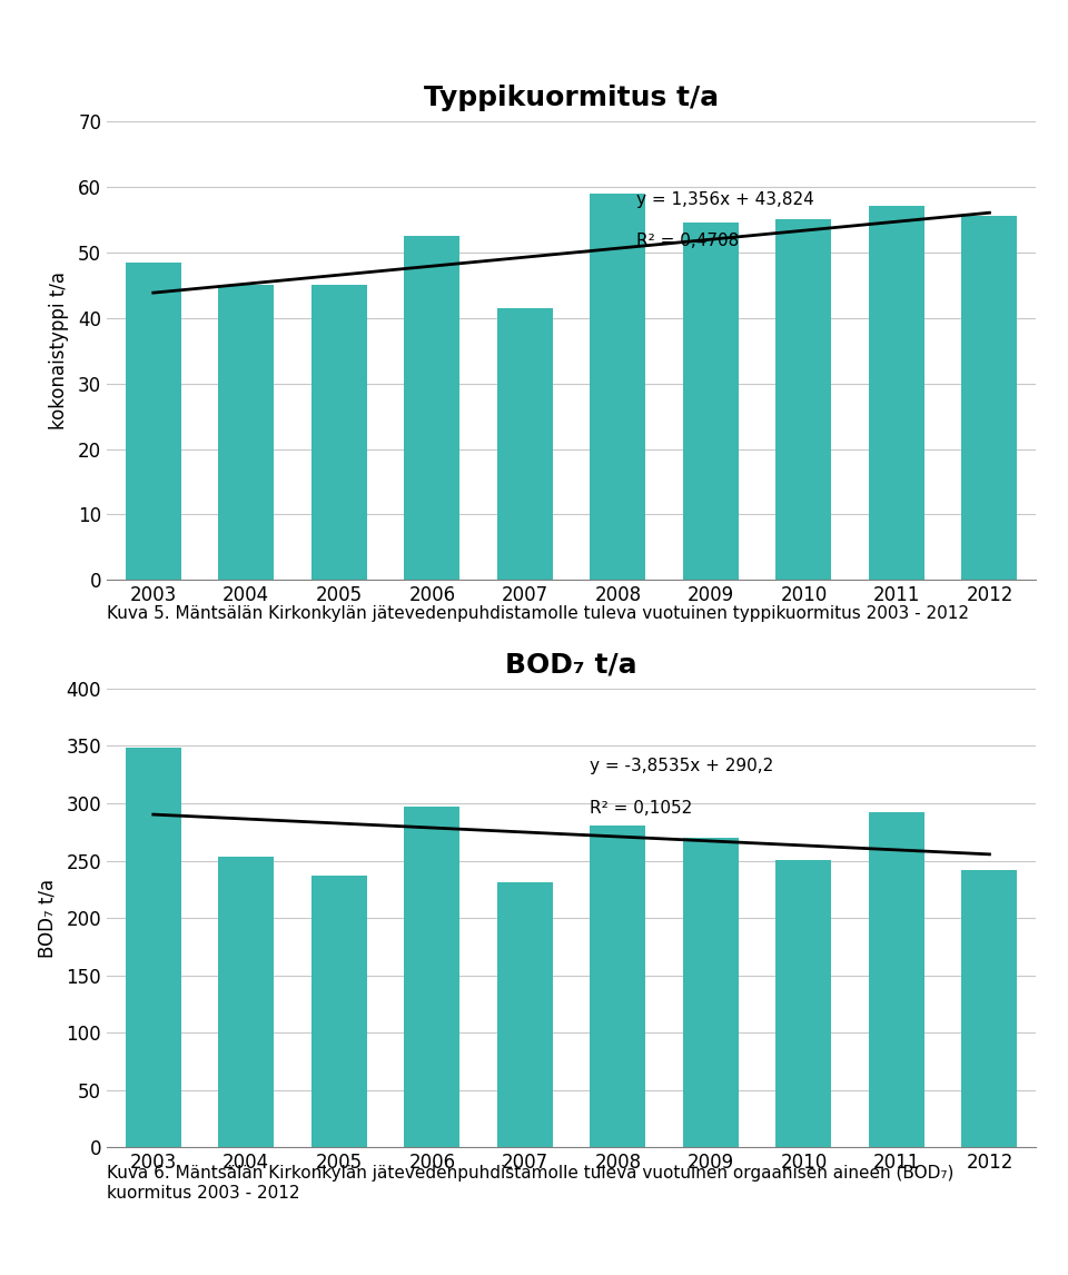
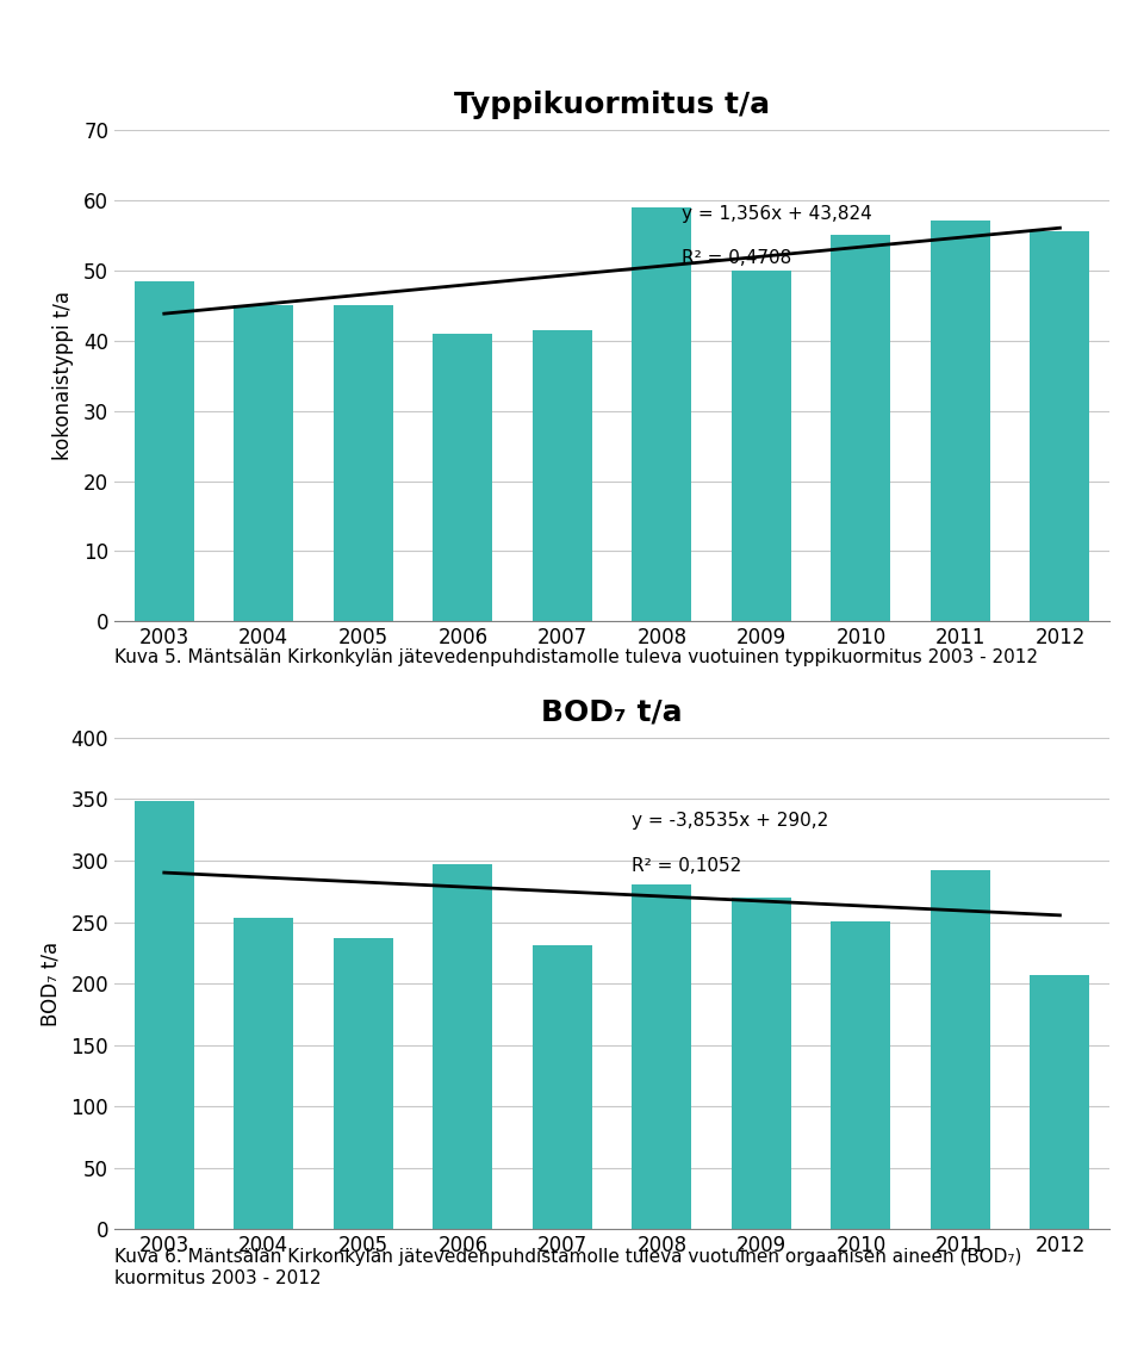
Typpikuormitus t/a/2006: 52.5 -> 41.0
Typpikuormitus t/a/2009: 54.5 -> 50.0
BOD₇ t/a/2012: 242 -> 207
